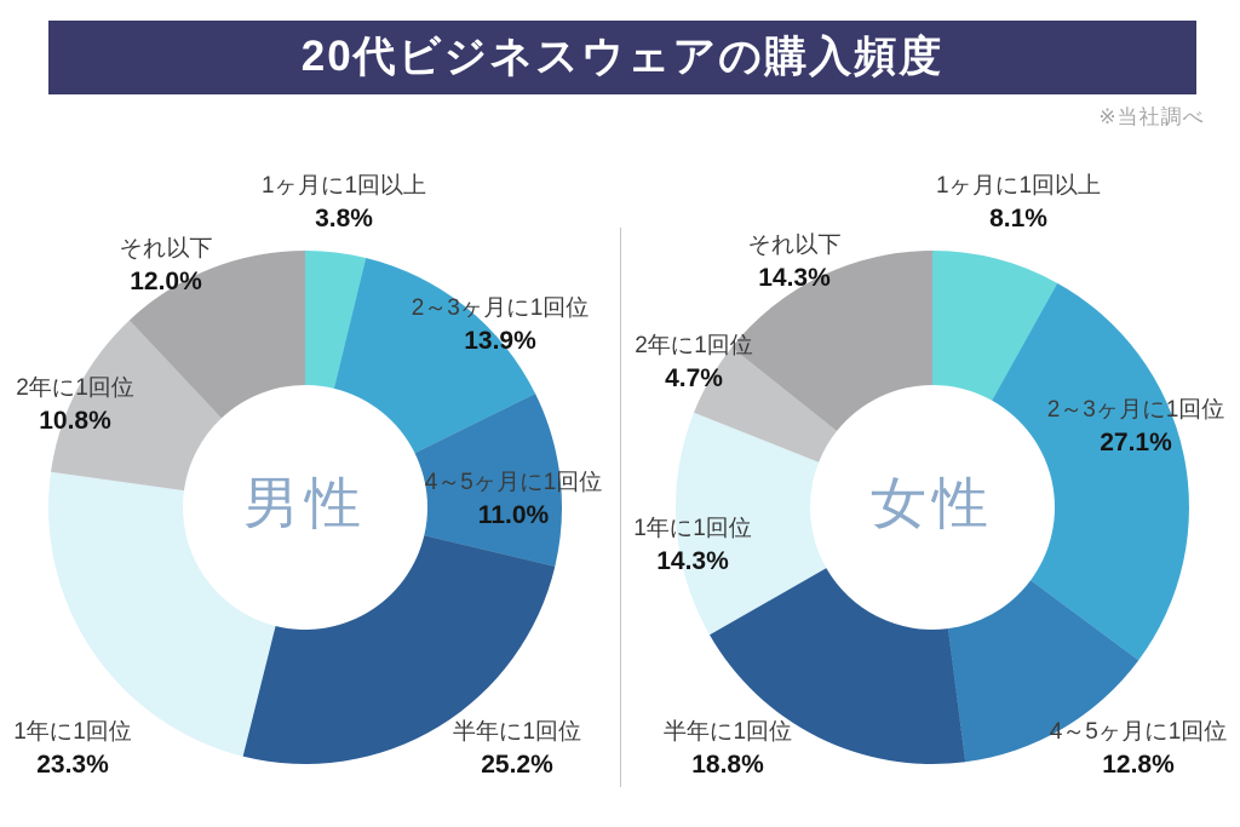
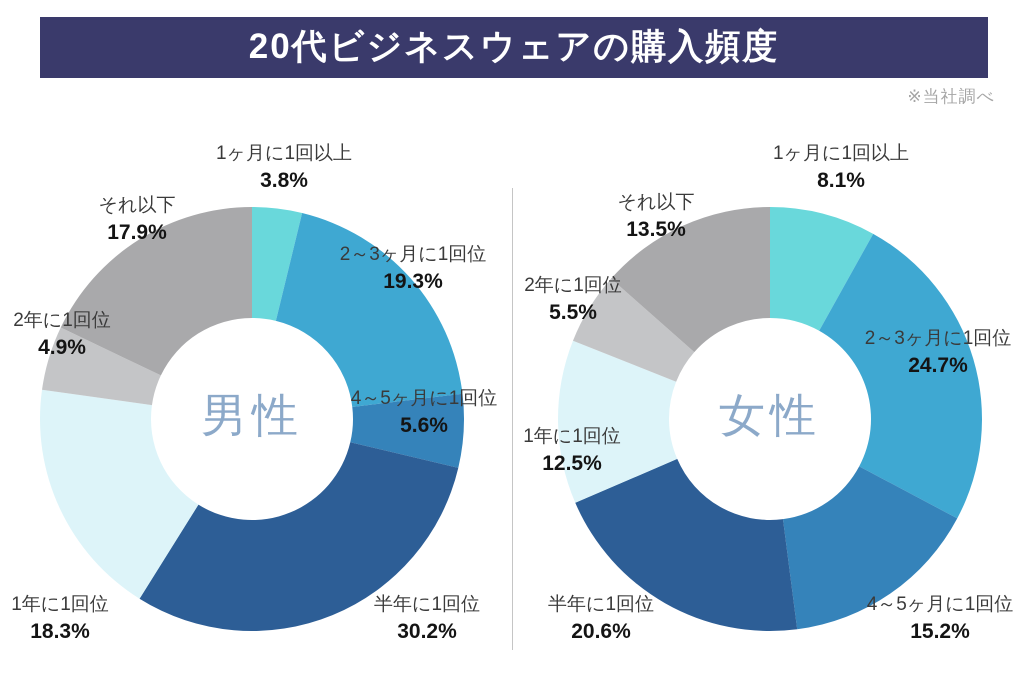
男性/2～3ヶ月に1回位: 13.9% -> 19.3%
女性/2～3ヶ月に1回位: 27.1% -> 24.7%
男性/4～5ヶ月に1回位: 11.0% -> 5.6%
女性/4～5ヶ月に1回位: 12.8% -> 15.2%
男性/半年に1回位: 25.2% -> 30.2%
女性/半年に1回位: 18.8% -> 20.6%
男性/1年に1回位: 23.3% -> 18.3%
女性/1年に1回位: 14.3% -> 12.5%
男性/2年に1回位: 10.8% -> 4.9%
女性/2年に1回位: 4.7% -> 5.5%
男性/それ以下: 12.0% -> 17.9%
女性/それ以下: 14.3% -> 13.5%
